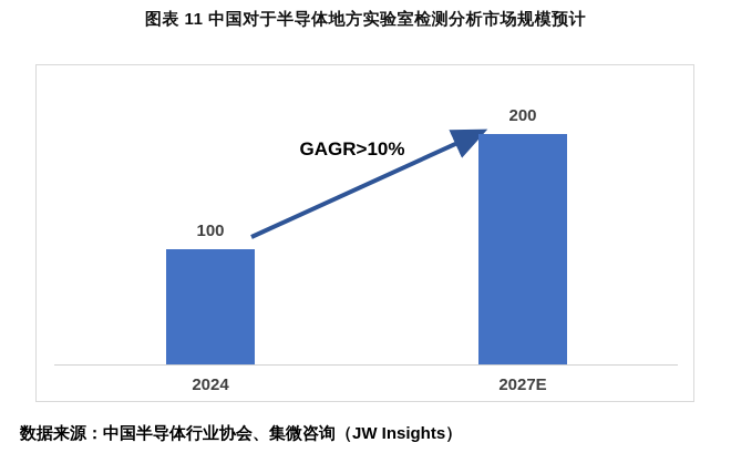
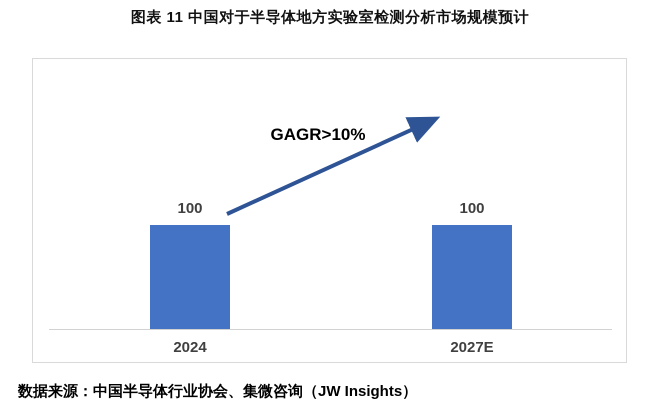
2027E: 200 -> 100
